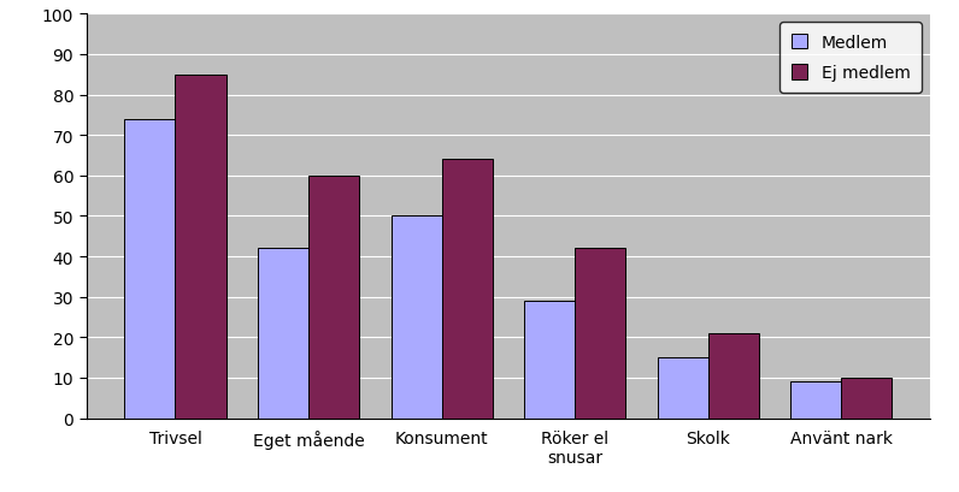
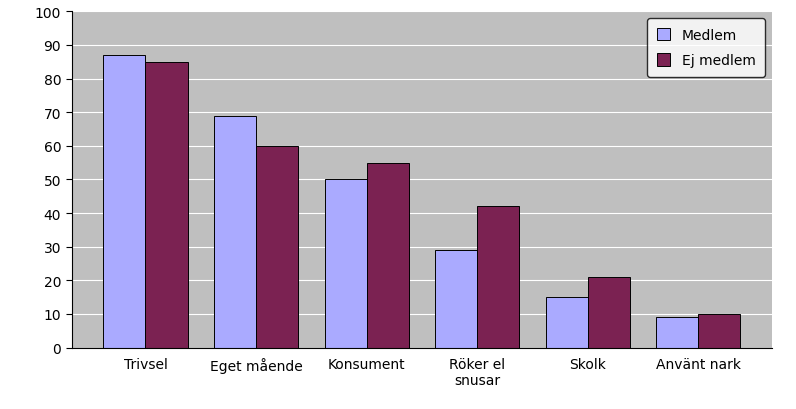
Medlem/Trivsel: 74 -> 87
Medlem/Eget mående: 42 -> 69
Ej medlem/Konsument: 64 -> 55
